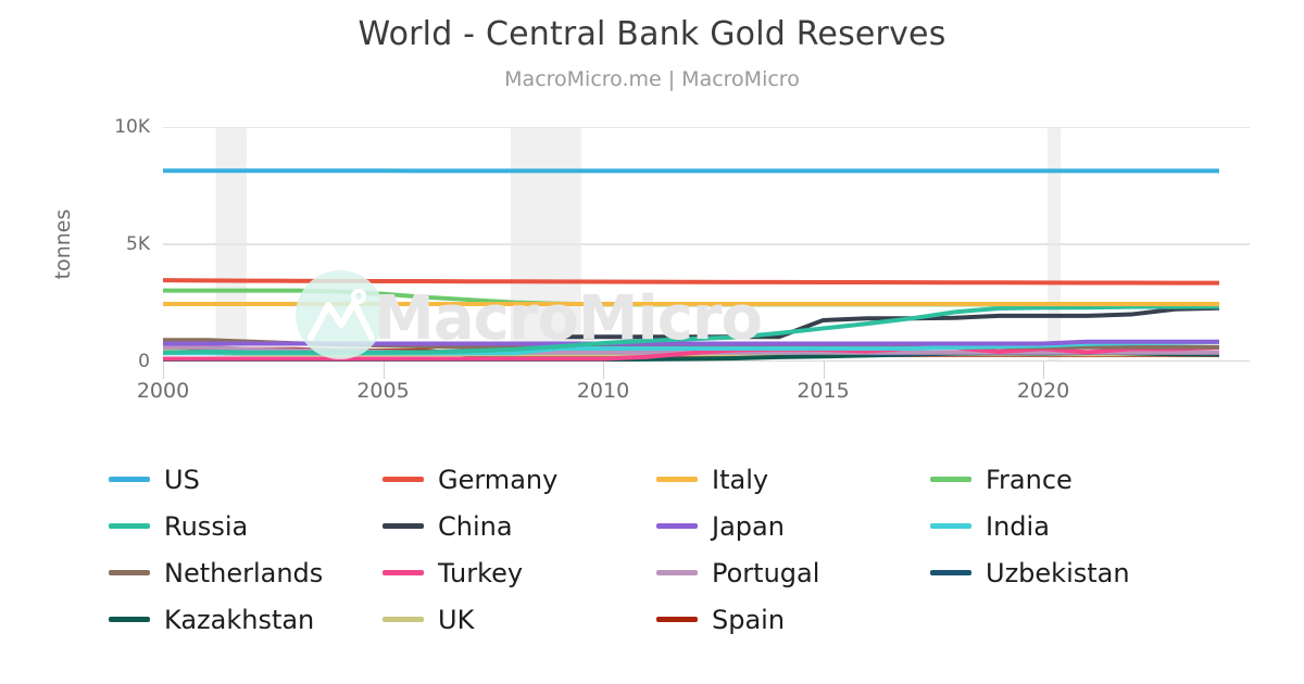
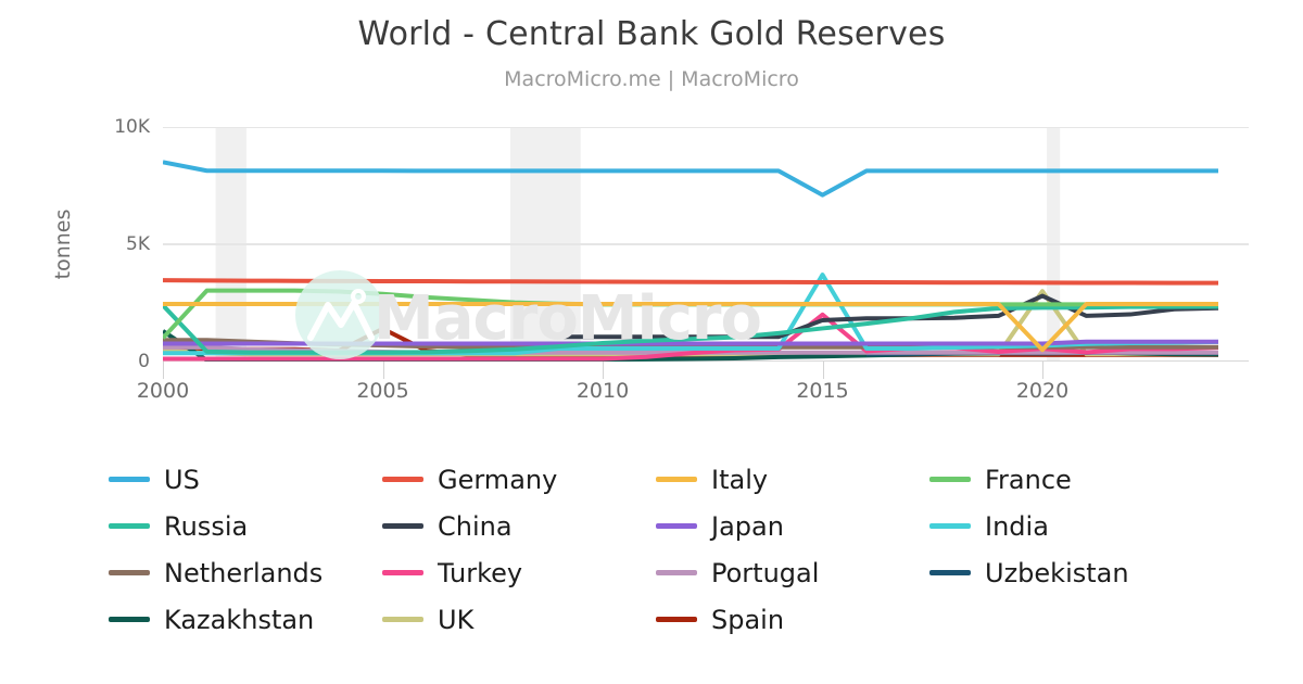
US/2000: 8.1K -> 8.5K
France/2000: 3.0K -> 1.0K
Russia/2000: 0.4K -> 2.4K
Kazakhstan/2000: 0.1K -> 1.3K
Spain/2005: 0.5K -> 1.4K
US/2015: 8.1K -> 7.1K
India/2015: 0.6K -> 3.7K
Turkey/2015: 0.5K -> 2.0K
Italy/2020: 2.5K -> 0.5K
China/2020: 1.9K -> 2.8K
UK/2020: 0.3K -> 3.0K
